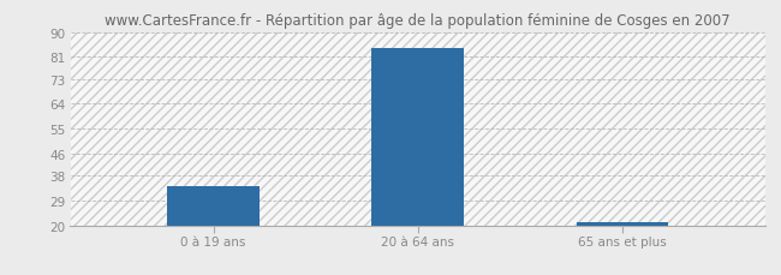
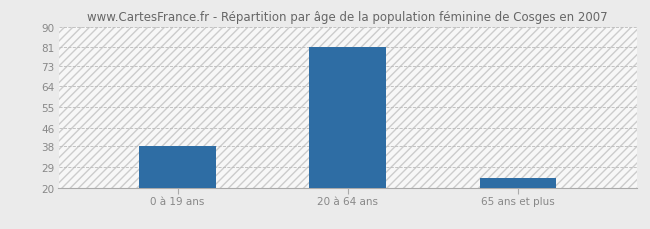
0 à 19 ans: 34 -> 38
20 à 64 ans: 84 -> 81
65 ans et plus: 21 -> 24
